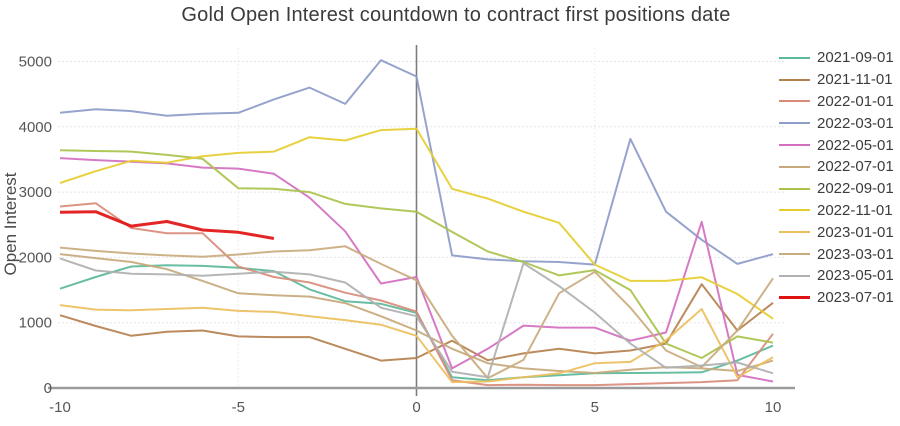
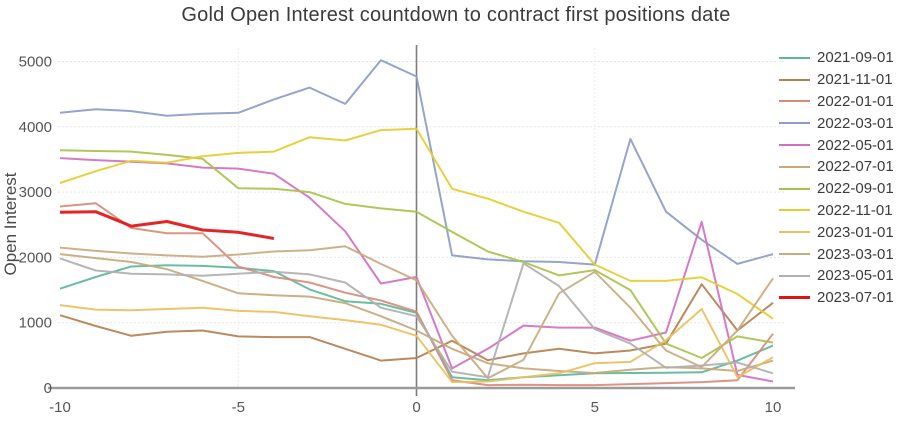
2023-05-01/5: 1200 -> 900
